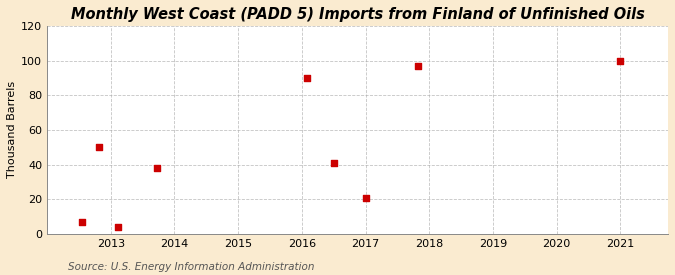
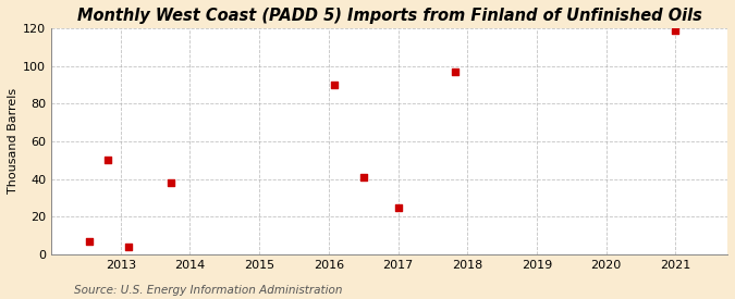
2017: 21 -> 25
2021: 100 -> 119
